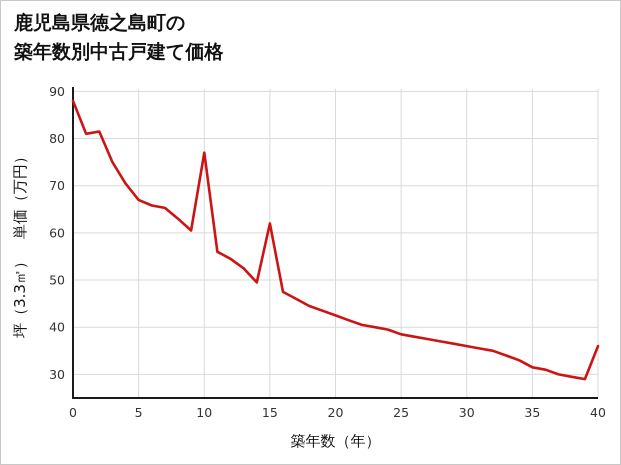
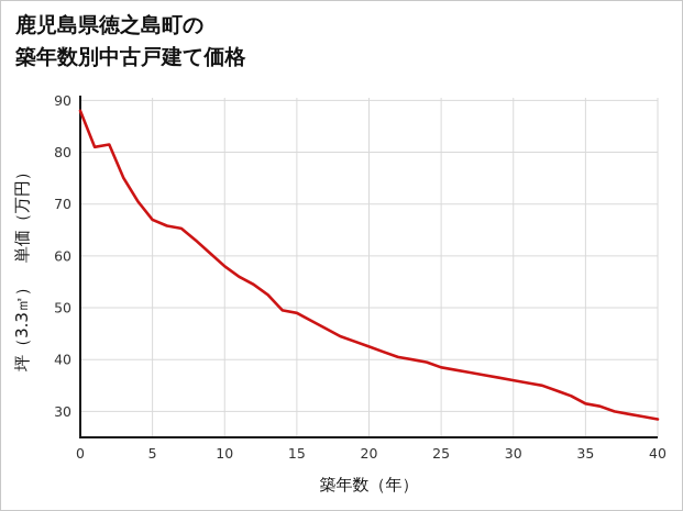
10: 77 -> 58
15: 62 -> 49
40: 36 -> 28
